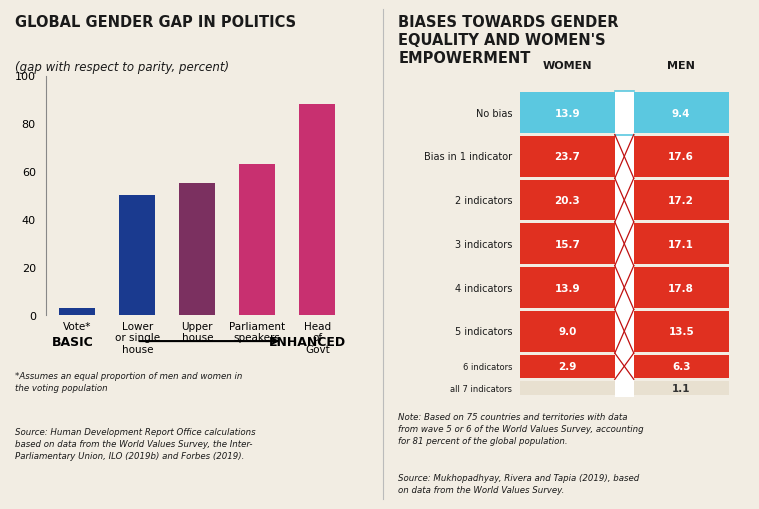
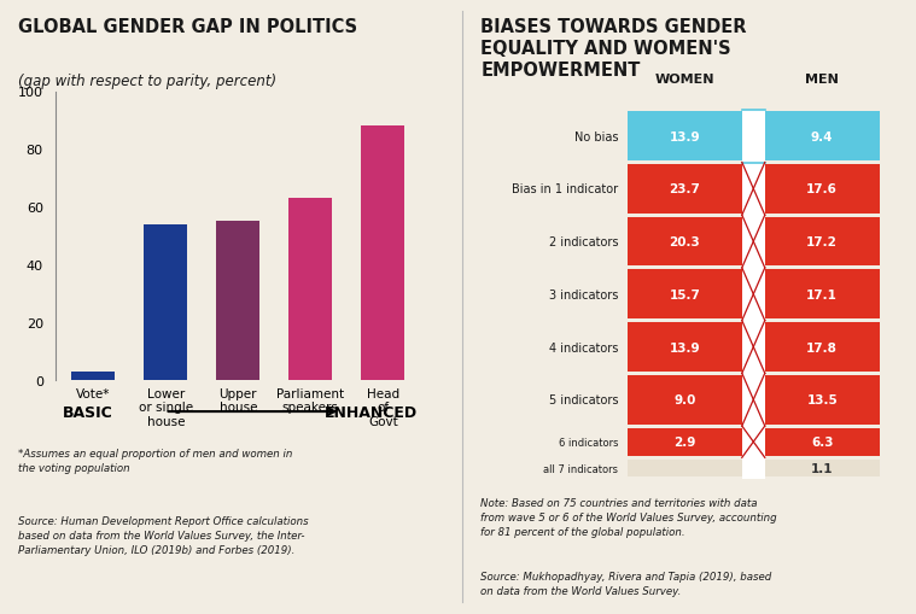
Lower or single house: 50 -> 54
